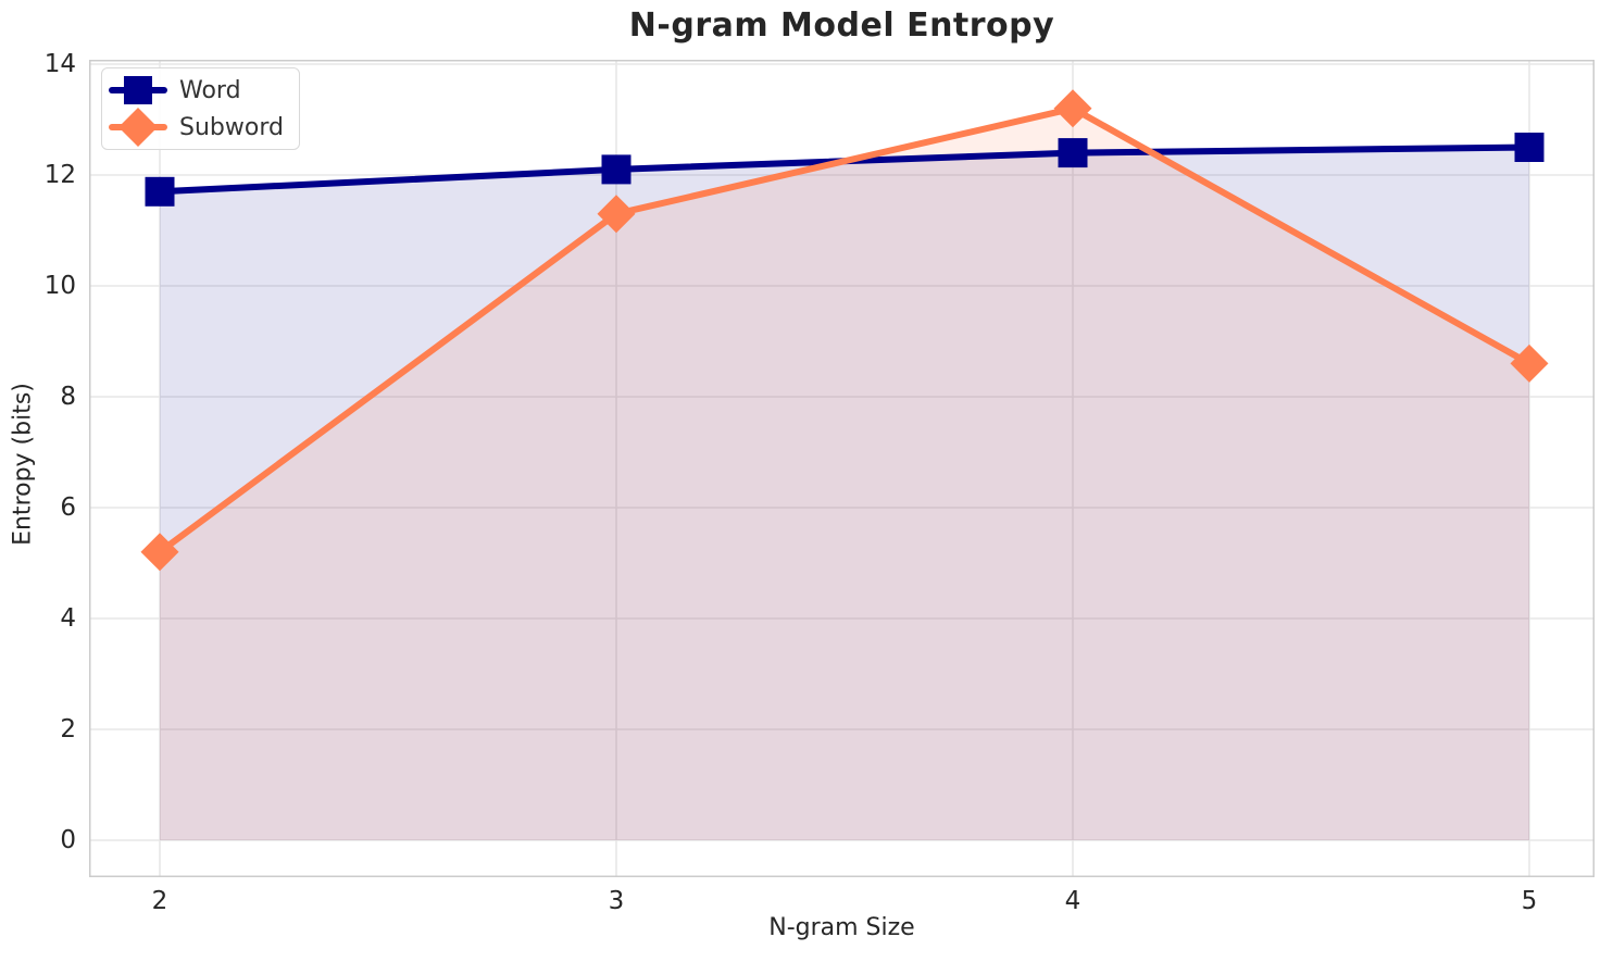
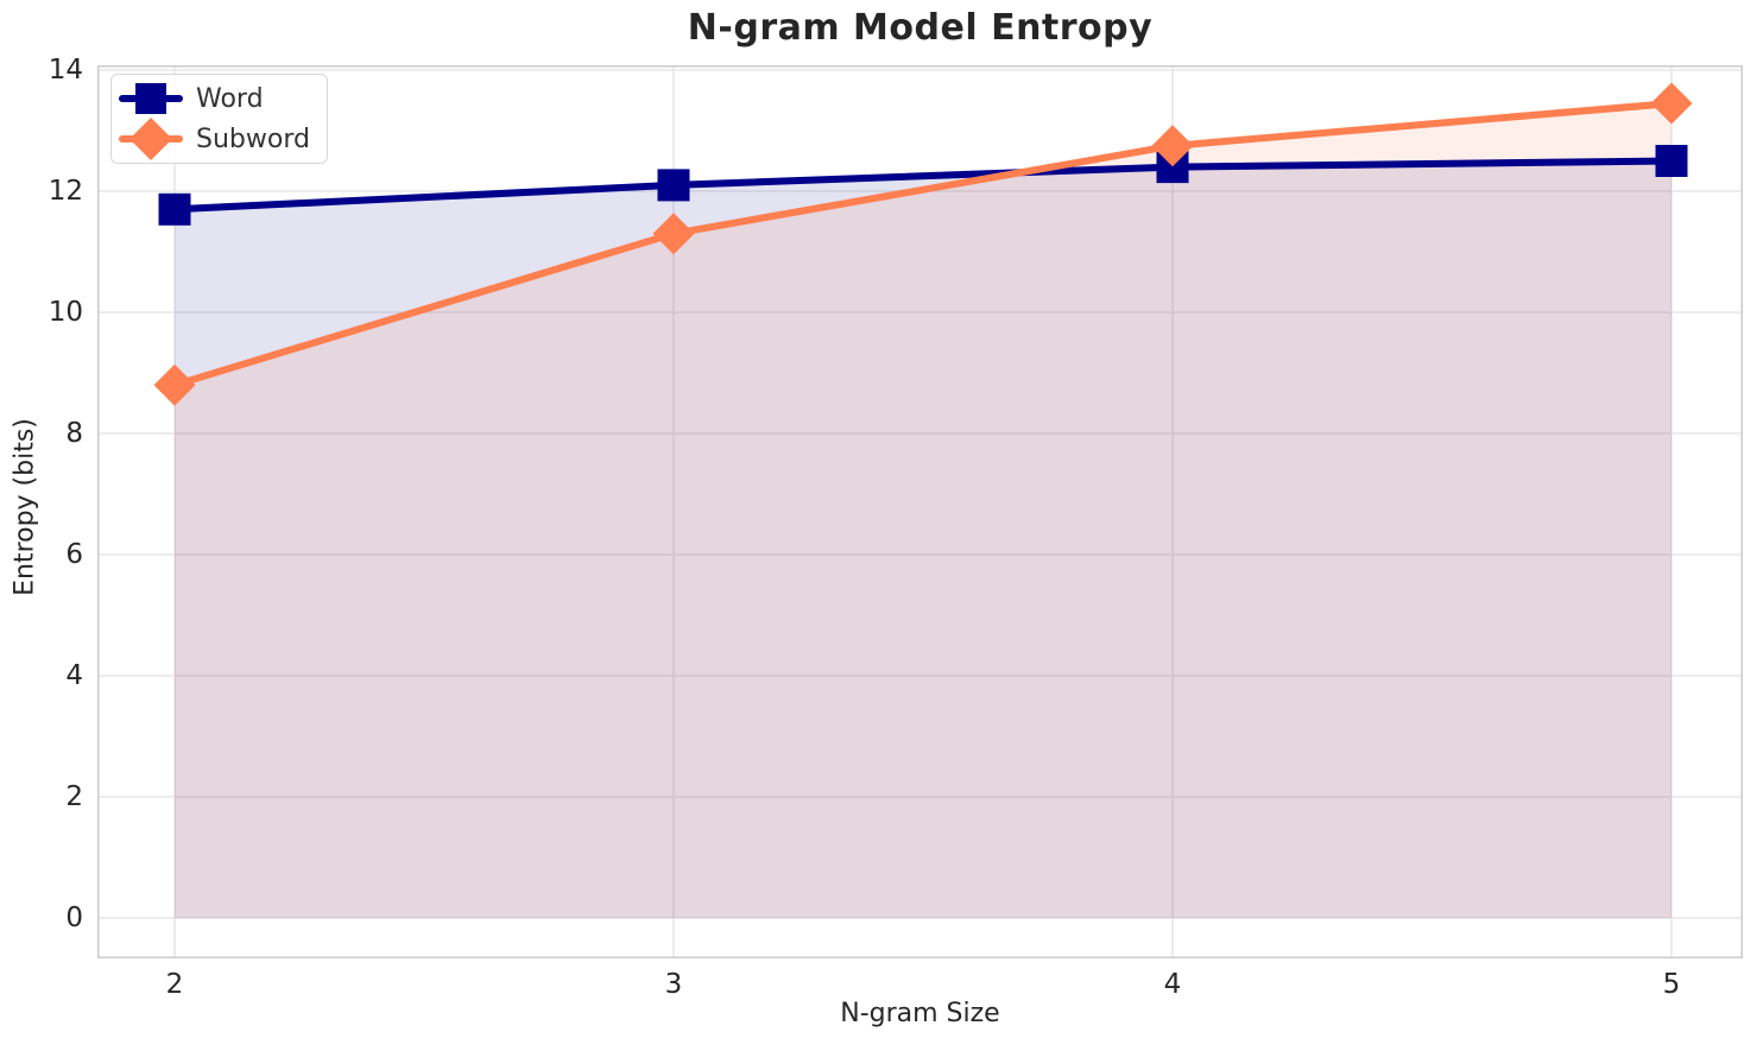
Subword/2: 5.2 -> 8.8
Subword/4: 13.2 -> 12.8
Subword/5: 8.6 -> 13.4
